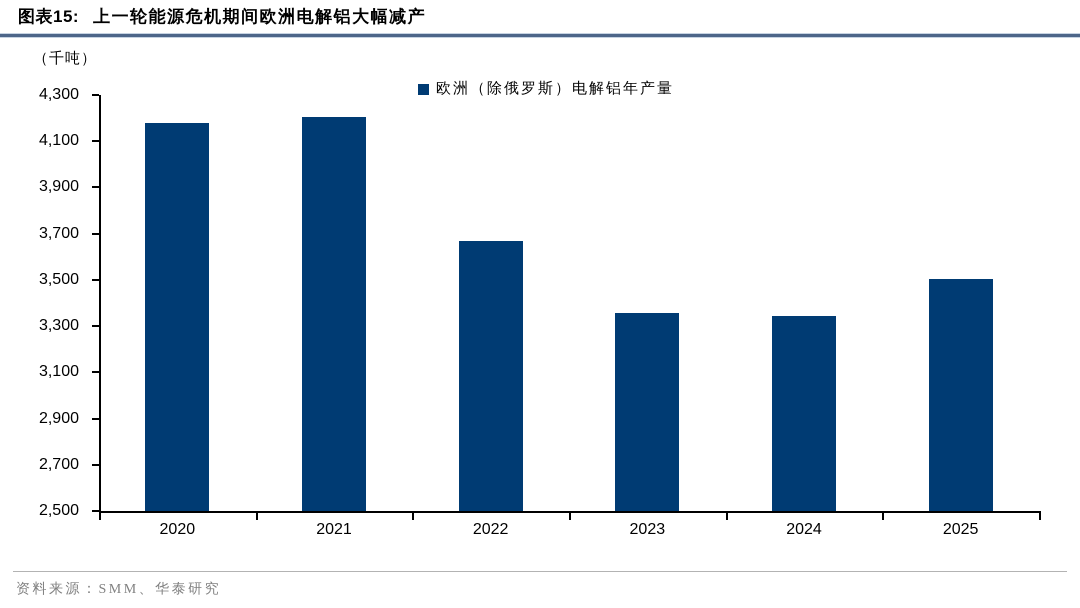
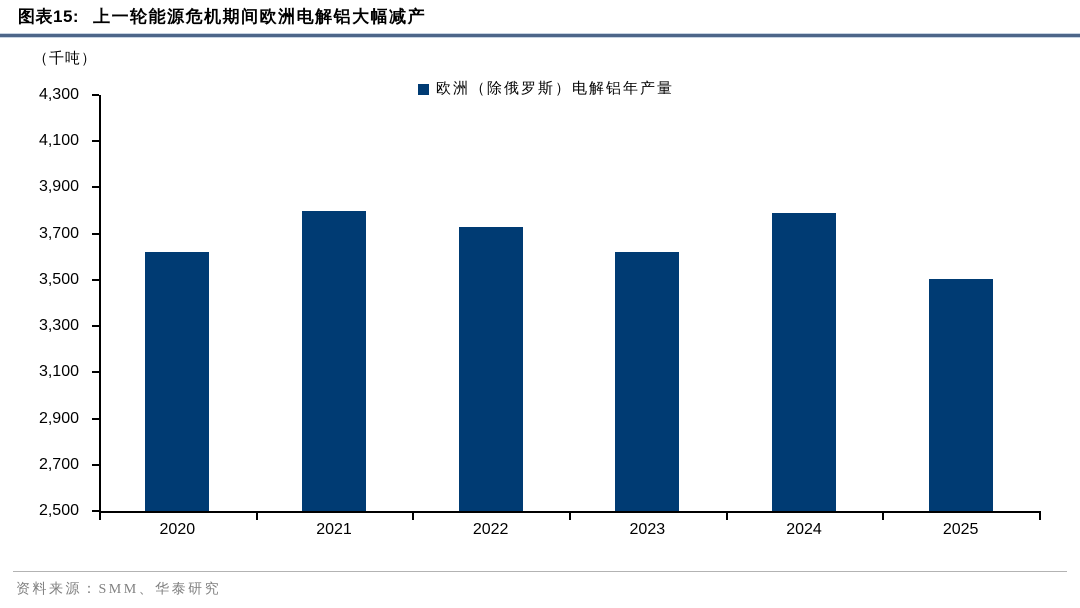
2020: 4180 -> 3620
2021: 4200 -> 3800
2022: 3670 -> 3730
2023: 3360 -> 3620
2024: 3340 -> 3790
